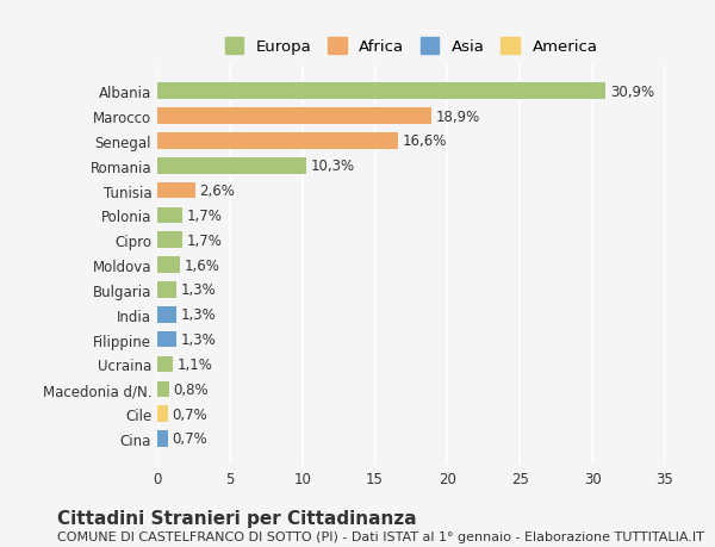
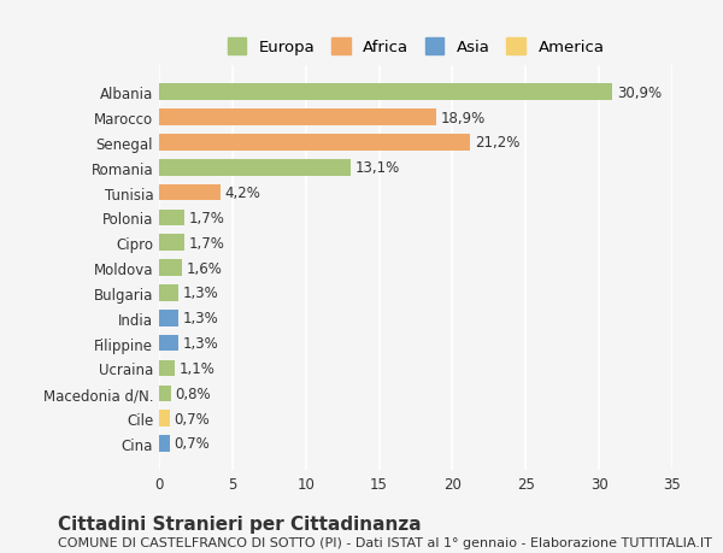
Senegal: 16,6% -> 21,2%
Romania: 10,3% -> 13,1%
Tunisia: 2,6% -> 4,2%
